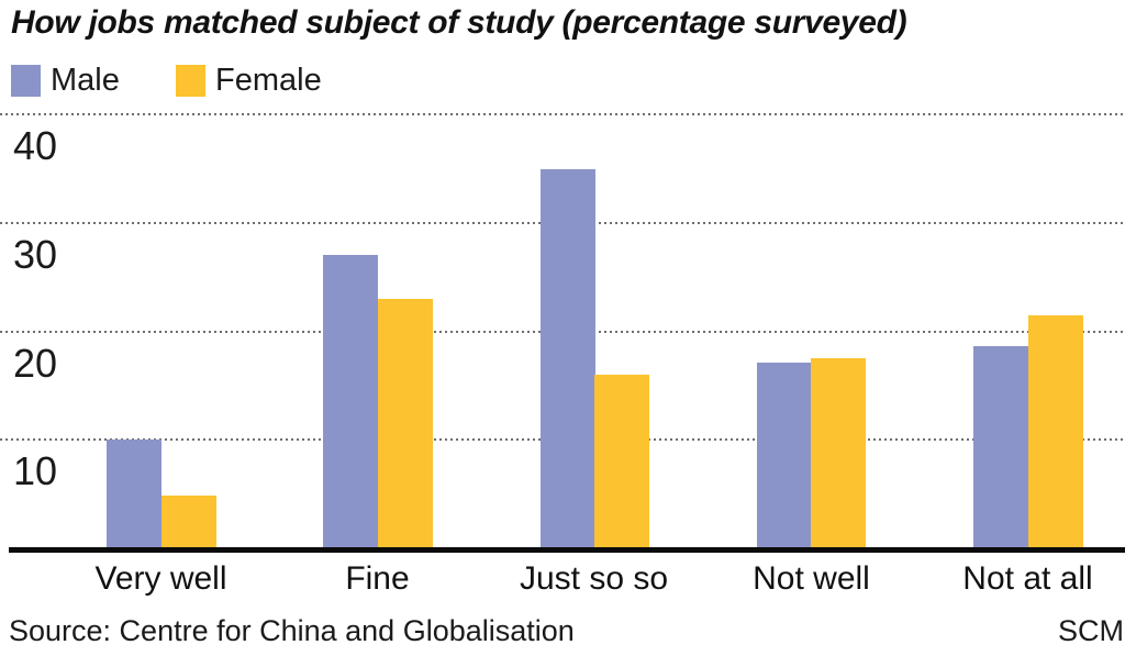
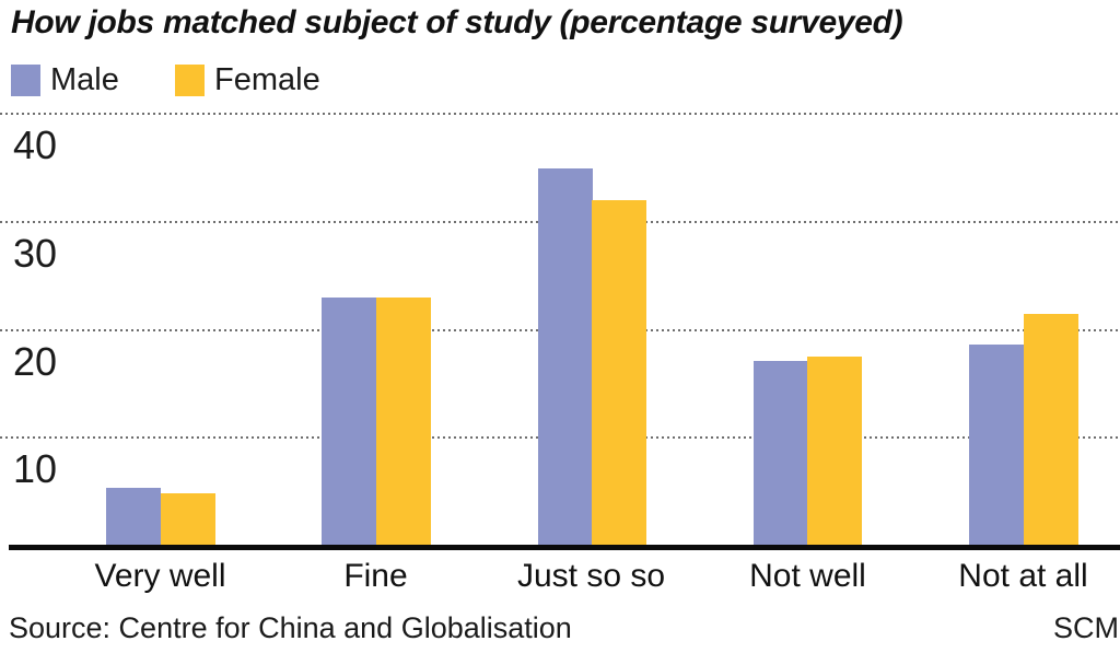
Male/Very well: 10 -> 5
Male/Fine: 27 -> 23
Female/Just so so: 16 -> 32
